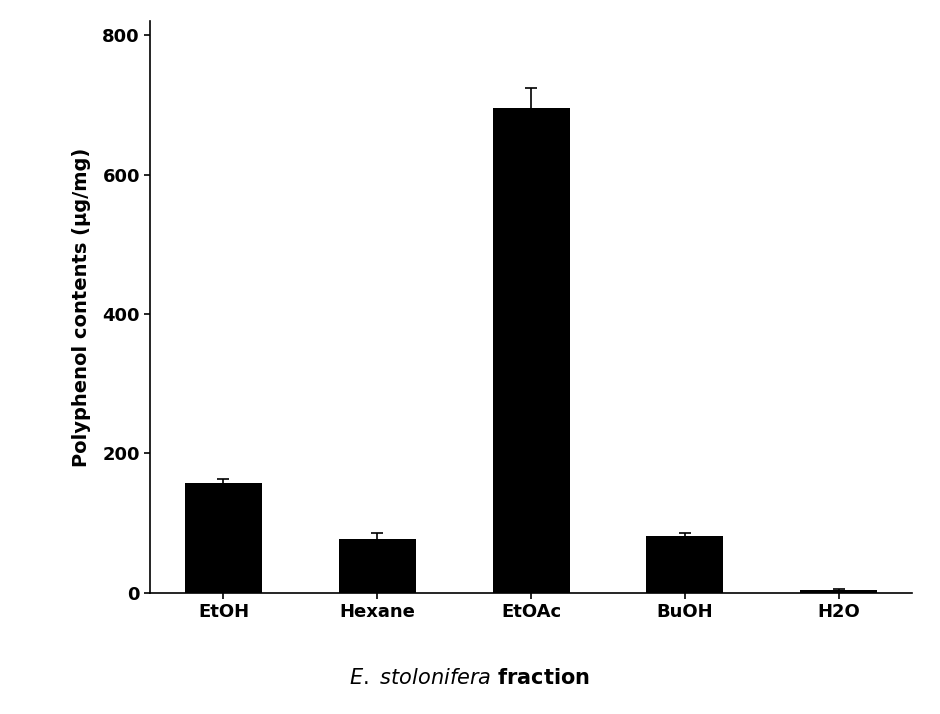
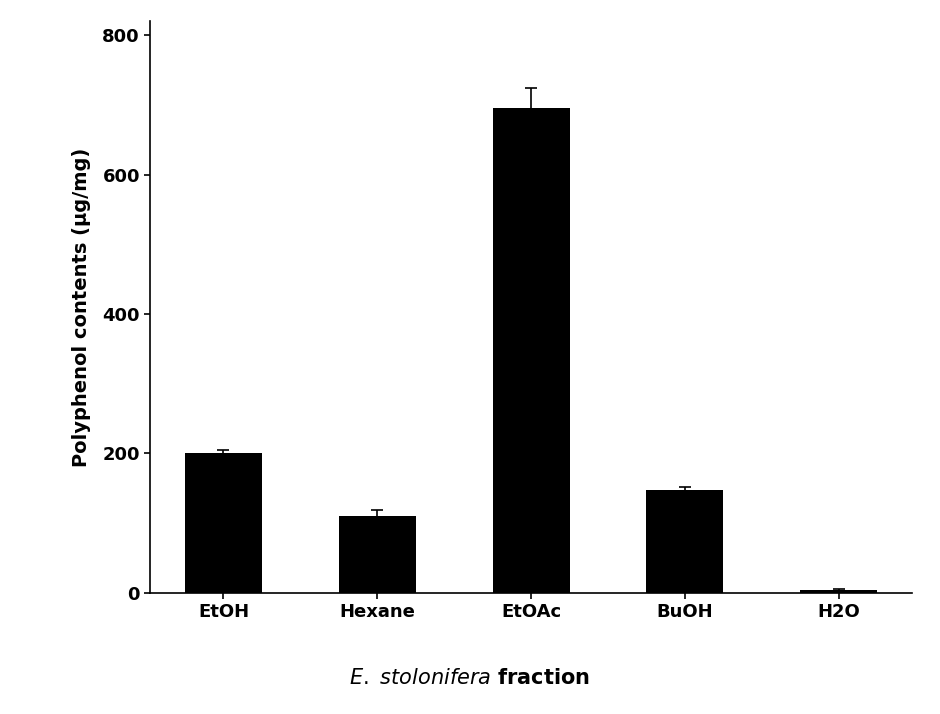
EtOH: 158 -> 200
Hexane: 77 -> 110
BuOH: 82 -> 148
